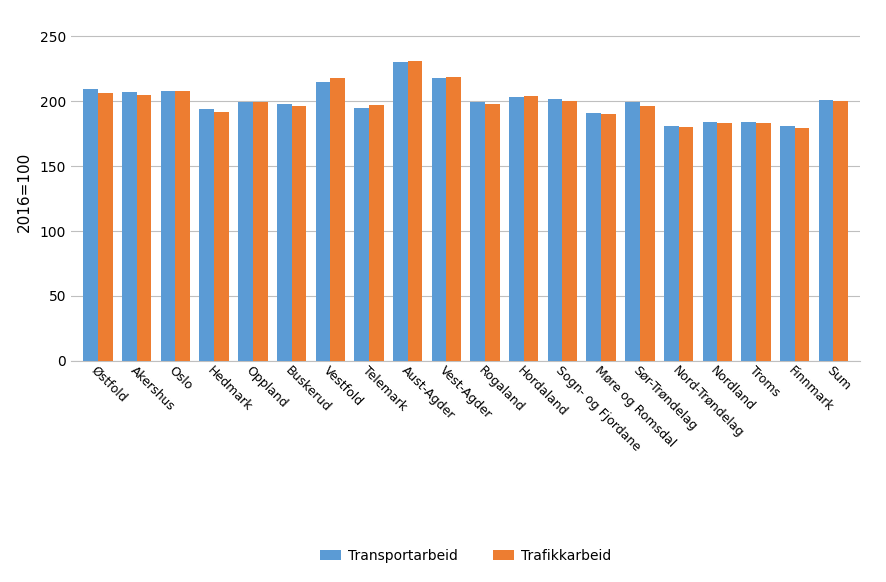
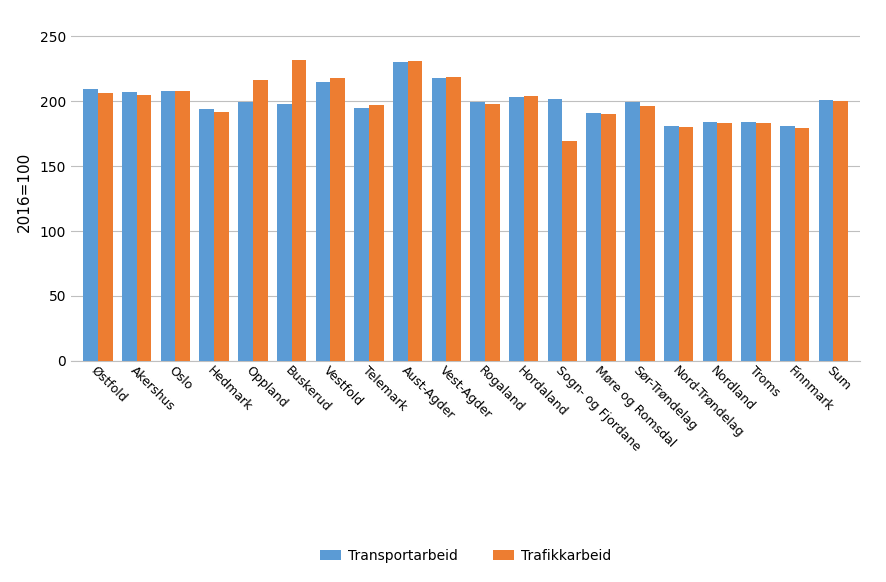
Trafikkarbeid/Oppland: 199 -> 216
Trafikkarbeid/Buskerud: 196 -> 232
Trafikkarbeid/Sogn- og Fjordane: 200 -> 169
